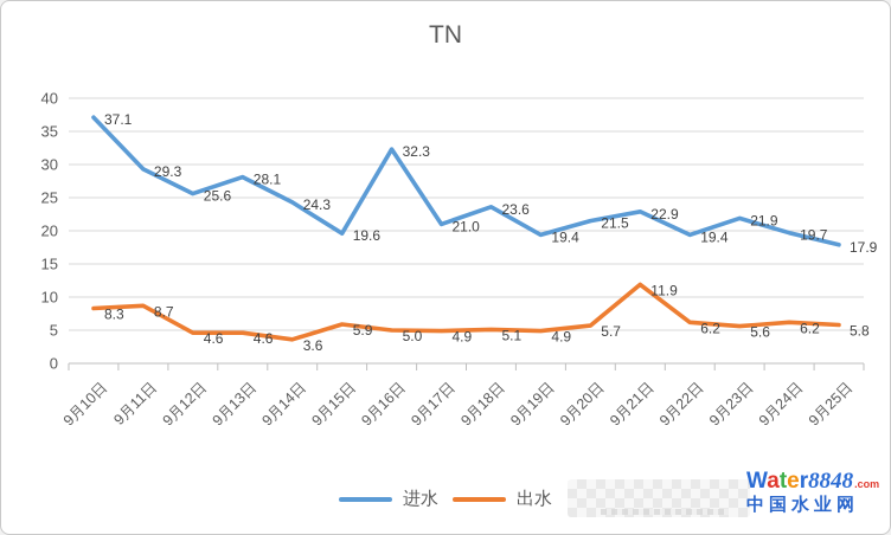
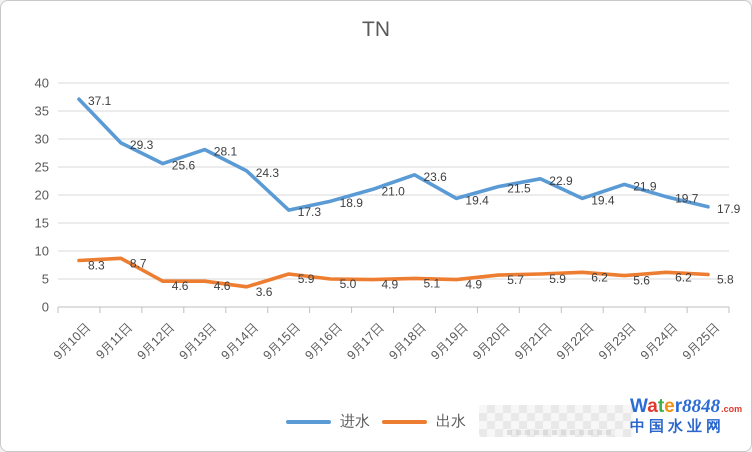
进水/9月15日: 19.6 -> 17.3
进水/9月16日: 32.3 -> 18.9
出水/9月21日: 11.9 -> 5.9
